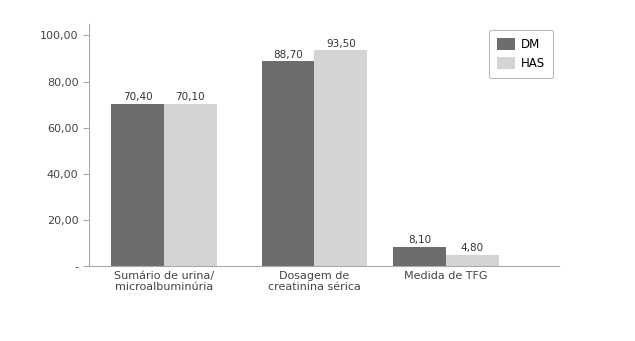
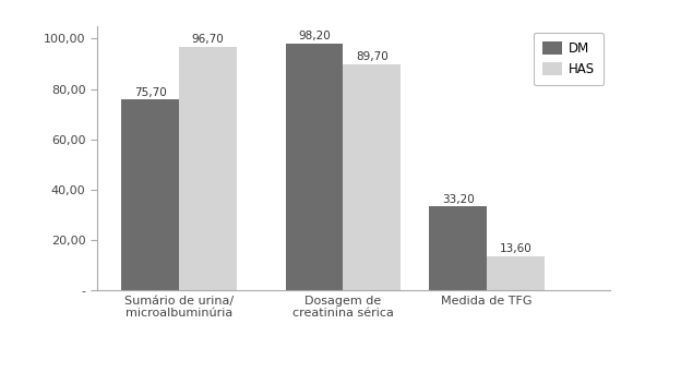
DM/Sumário de urina/ microalbuminúria: 70,40 -> 75,70
HAS/Sumário de urina/ microalbuminúria: 70,10 -> 96,70
DM/Dosagem de creatinina sérica: 88,70 -> 98,20
HAS/Dosagem de creatinina sérica: 93,50 -> 89,70
DM/Medida de TFG: 8,10 -> 33,20
HAS/Medida de TFG: 4,80 -> 13,60
